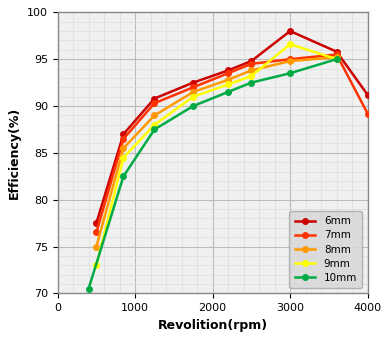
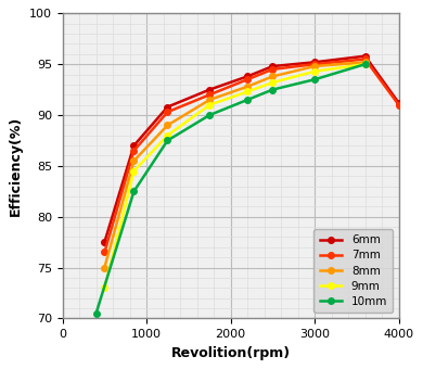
6mm/3000: 98.0 -> 95.2
9mm/3000: 96.6 -> 94.3
7mm/4000: 89.2 -> 91.0
